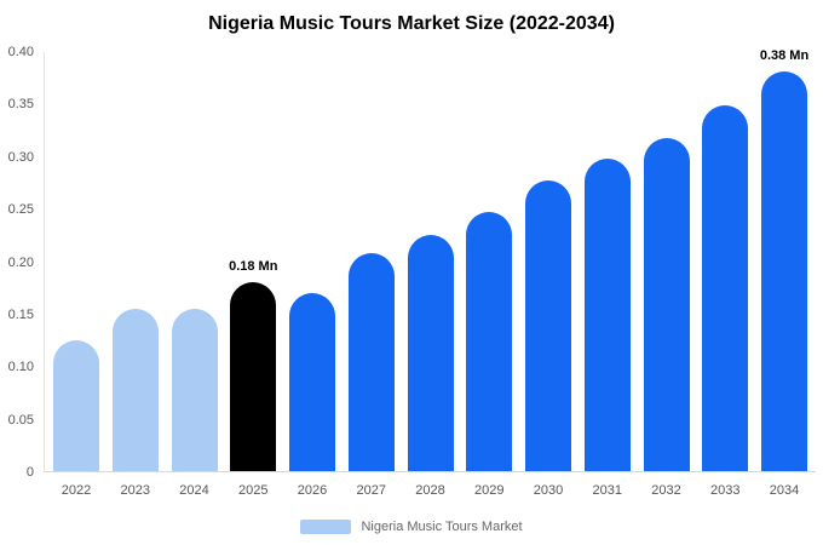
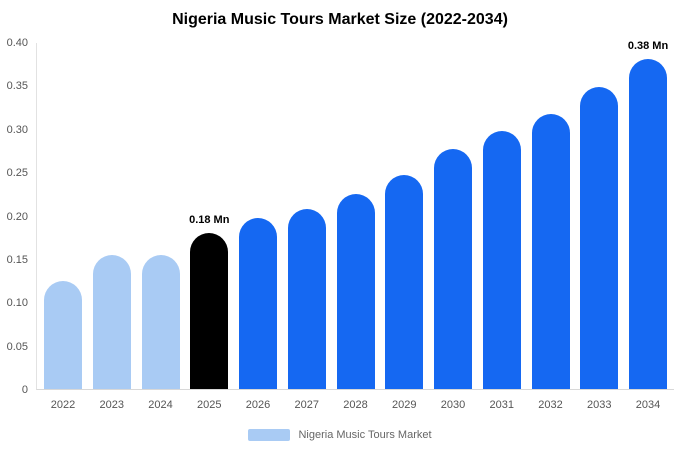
2026: 0.17 -> 0.20
